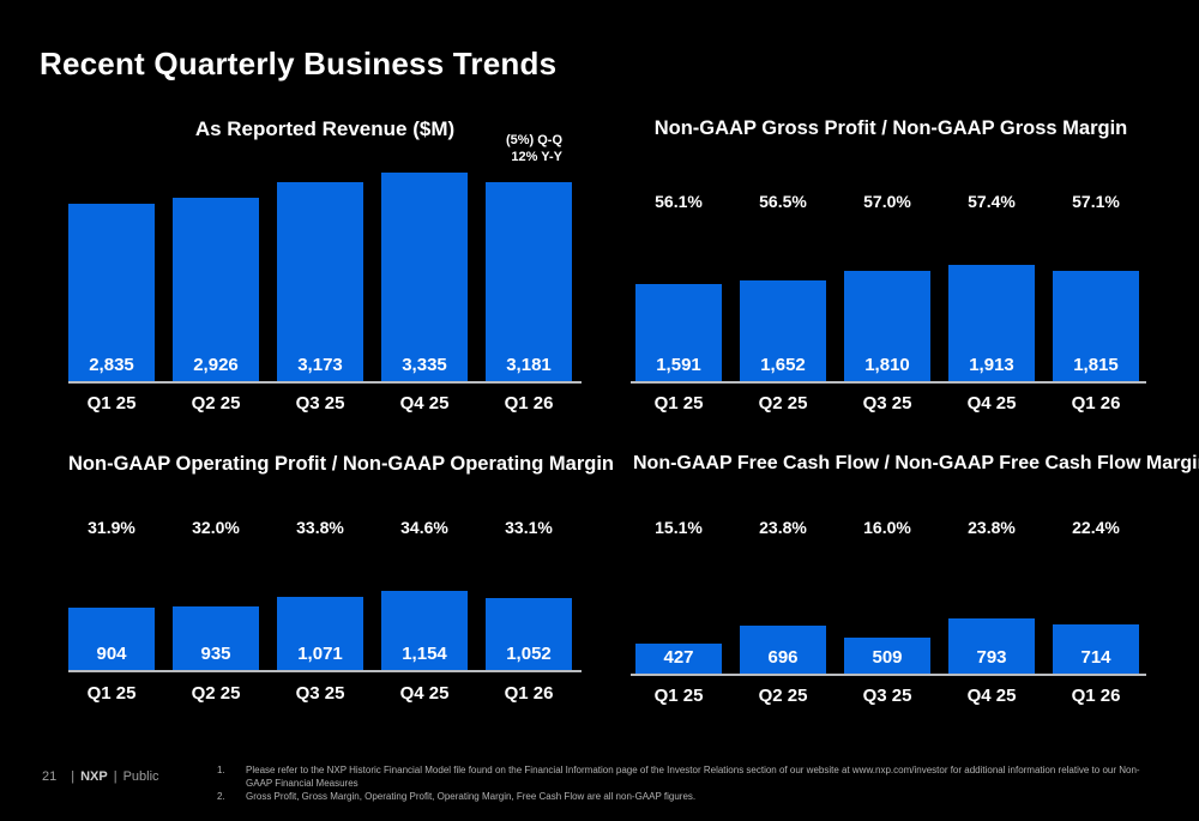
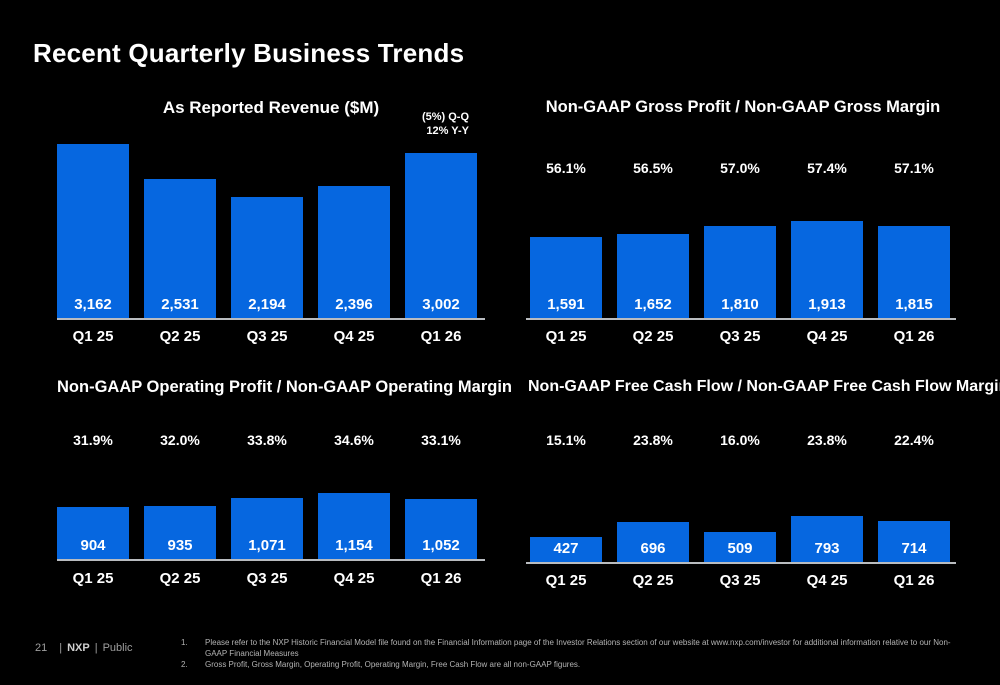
As Reported Revenue ($M)/Q1 25: 2,835 -> 3,162
As Reported Revenue ($M)/Q2 25: 2,926 -> 2,531
As Reported Revenue ($M)/Q3 25: 3,173 -> 2,194
As Reported Revenue ($M)/Q4 25: 3,335 -> 2,396
As Reported Revenue ($M)/Q1 26: 3,181 -> 3,002
